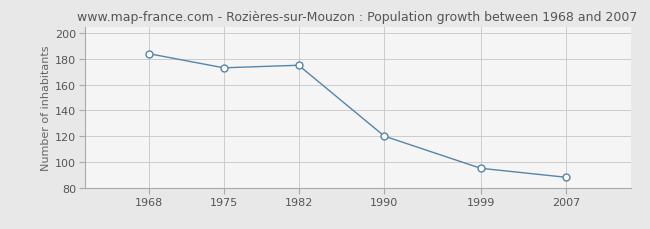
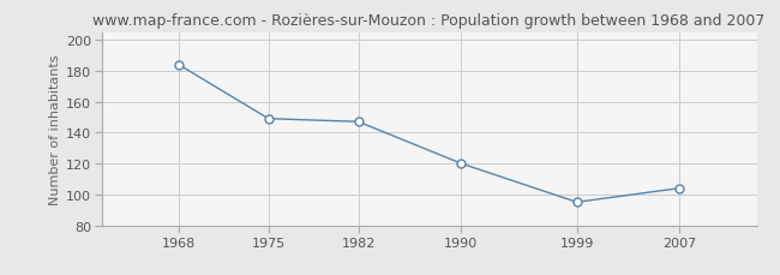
1975: 173 -> 149
1982: 175 -> 147
2007: 88 -> 104
